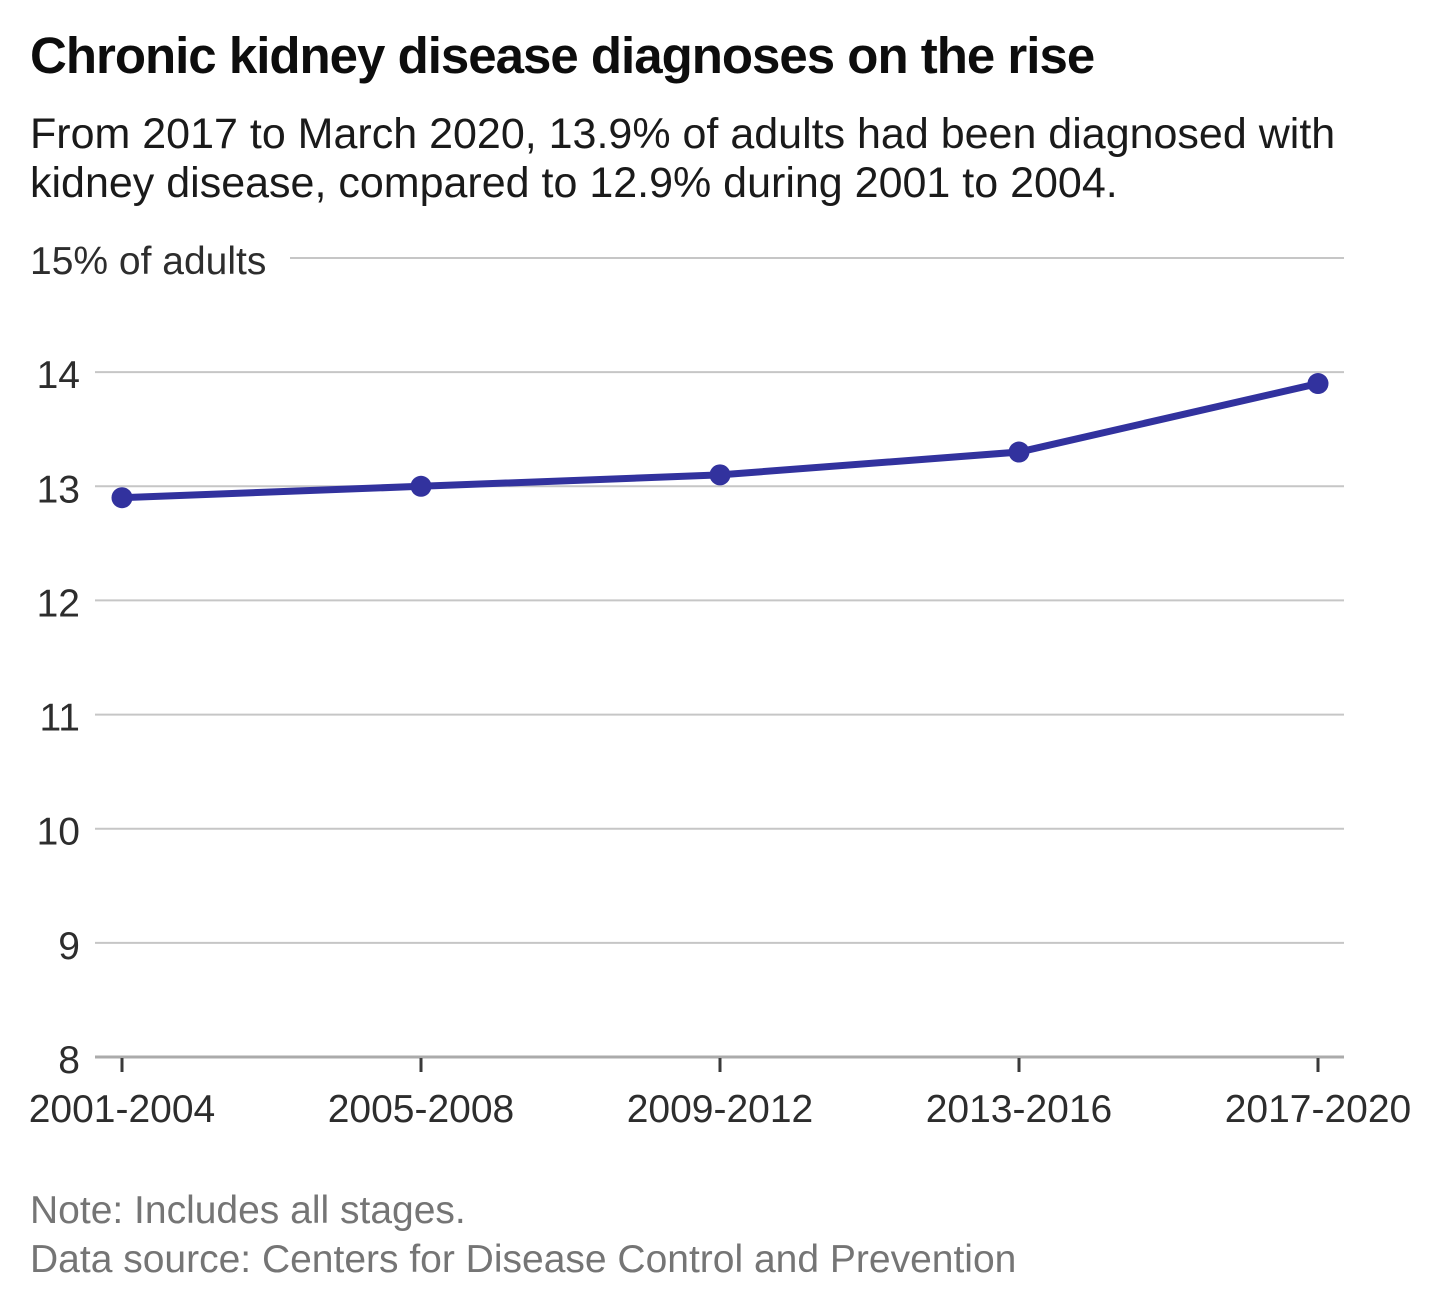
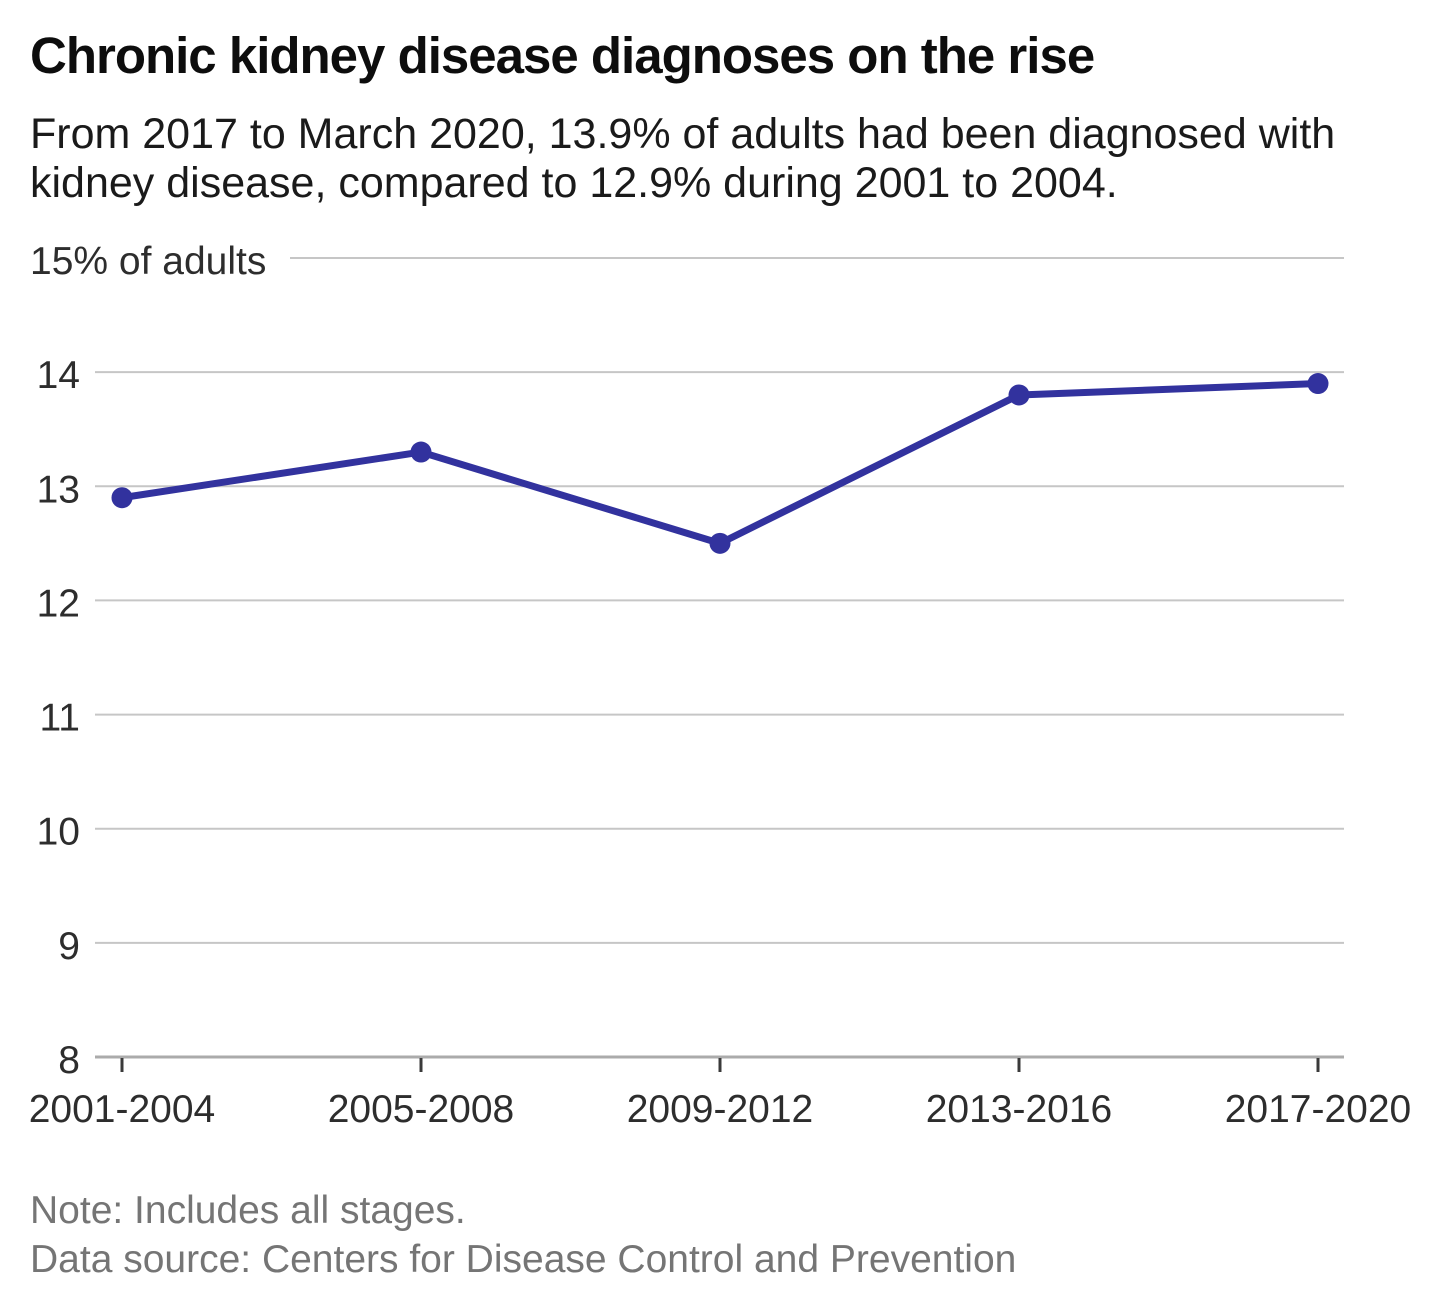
2005-2008: 13.0 -> 13.3
2009-2012: 13.1 -> 12.5
2013-2016: 13.3 -> 13.8
